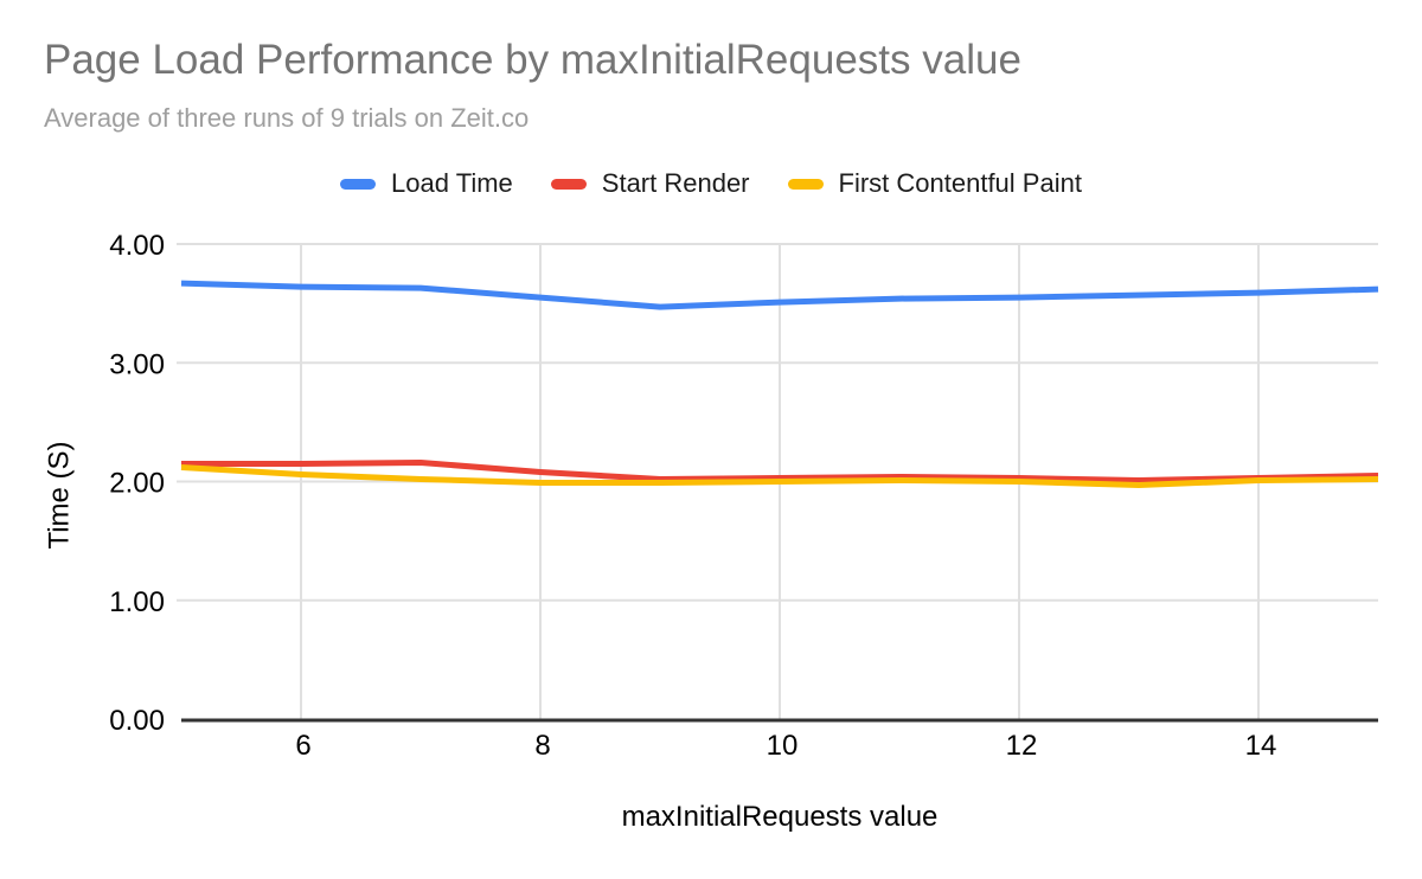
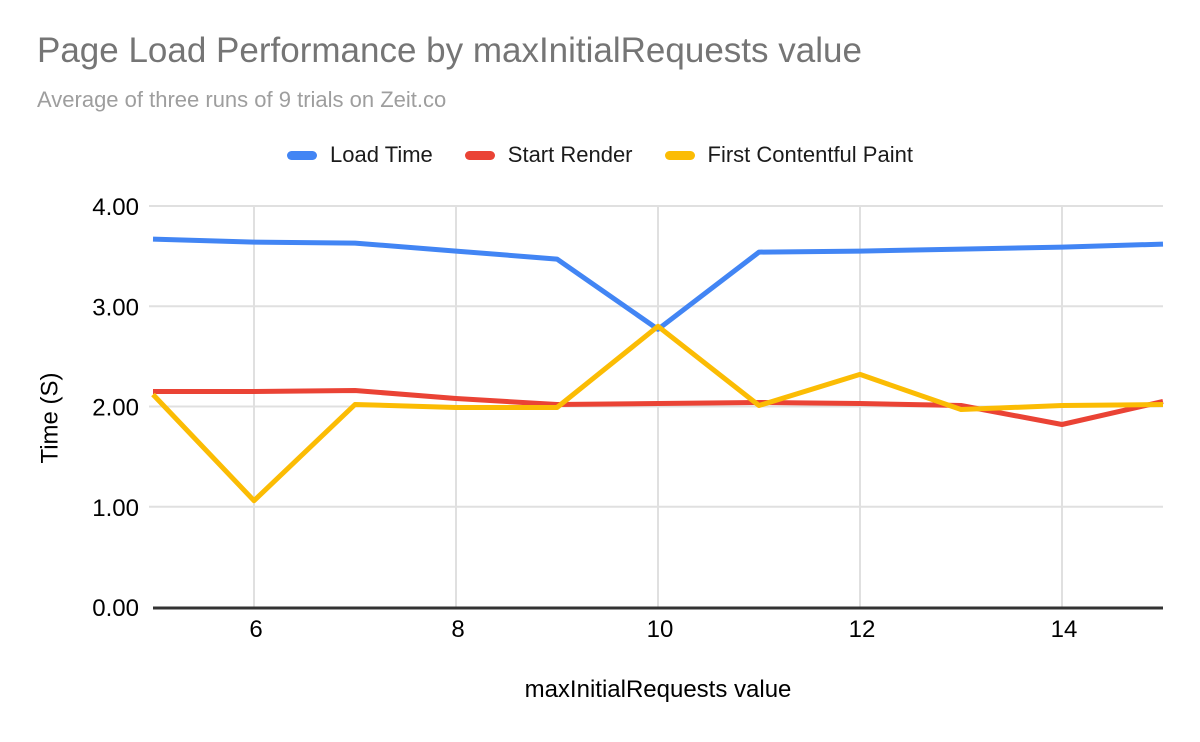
First Contentful Paint/6: 2.06 -> 1.06
Load Time/10: 3.51 -> 2.77
First Contentful Paint/10: 2.00 -> 2.80
First Contentful Paint/12: 2.00 -> 2.32
Start Render/14: 2.03 -> 1.82
